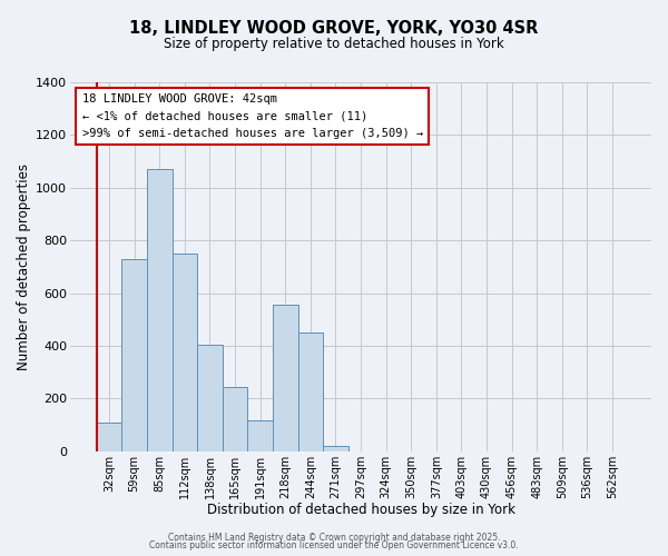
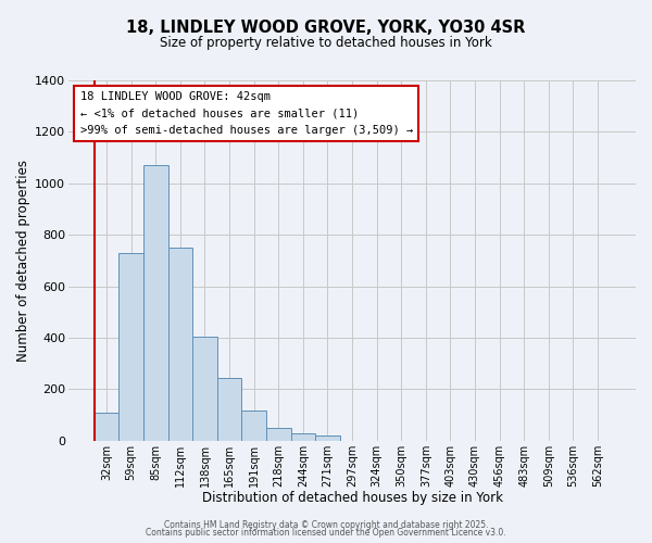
218sqm: 555 -> 50
244sqm: 450 -> 27
